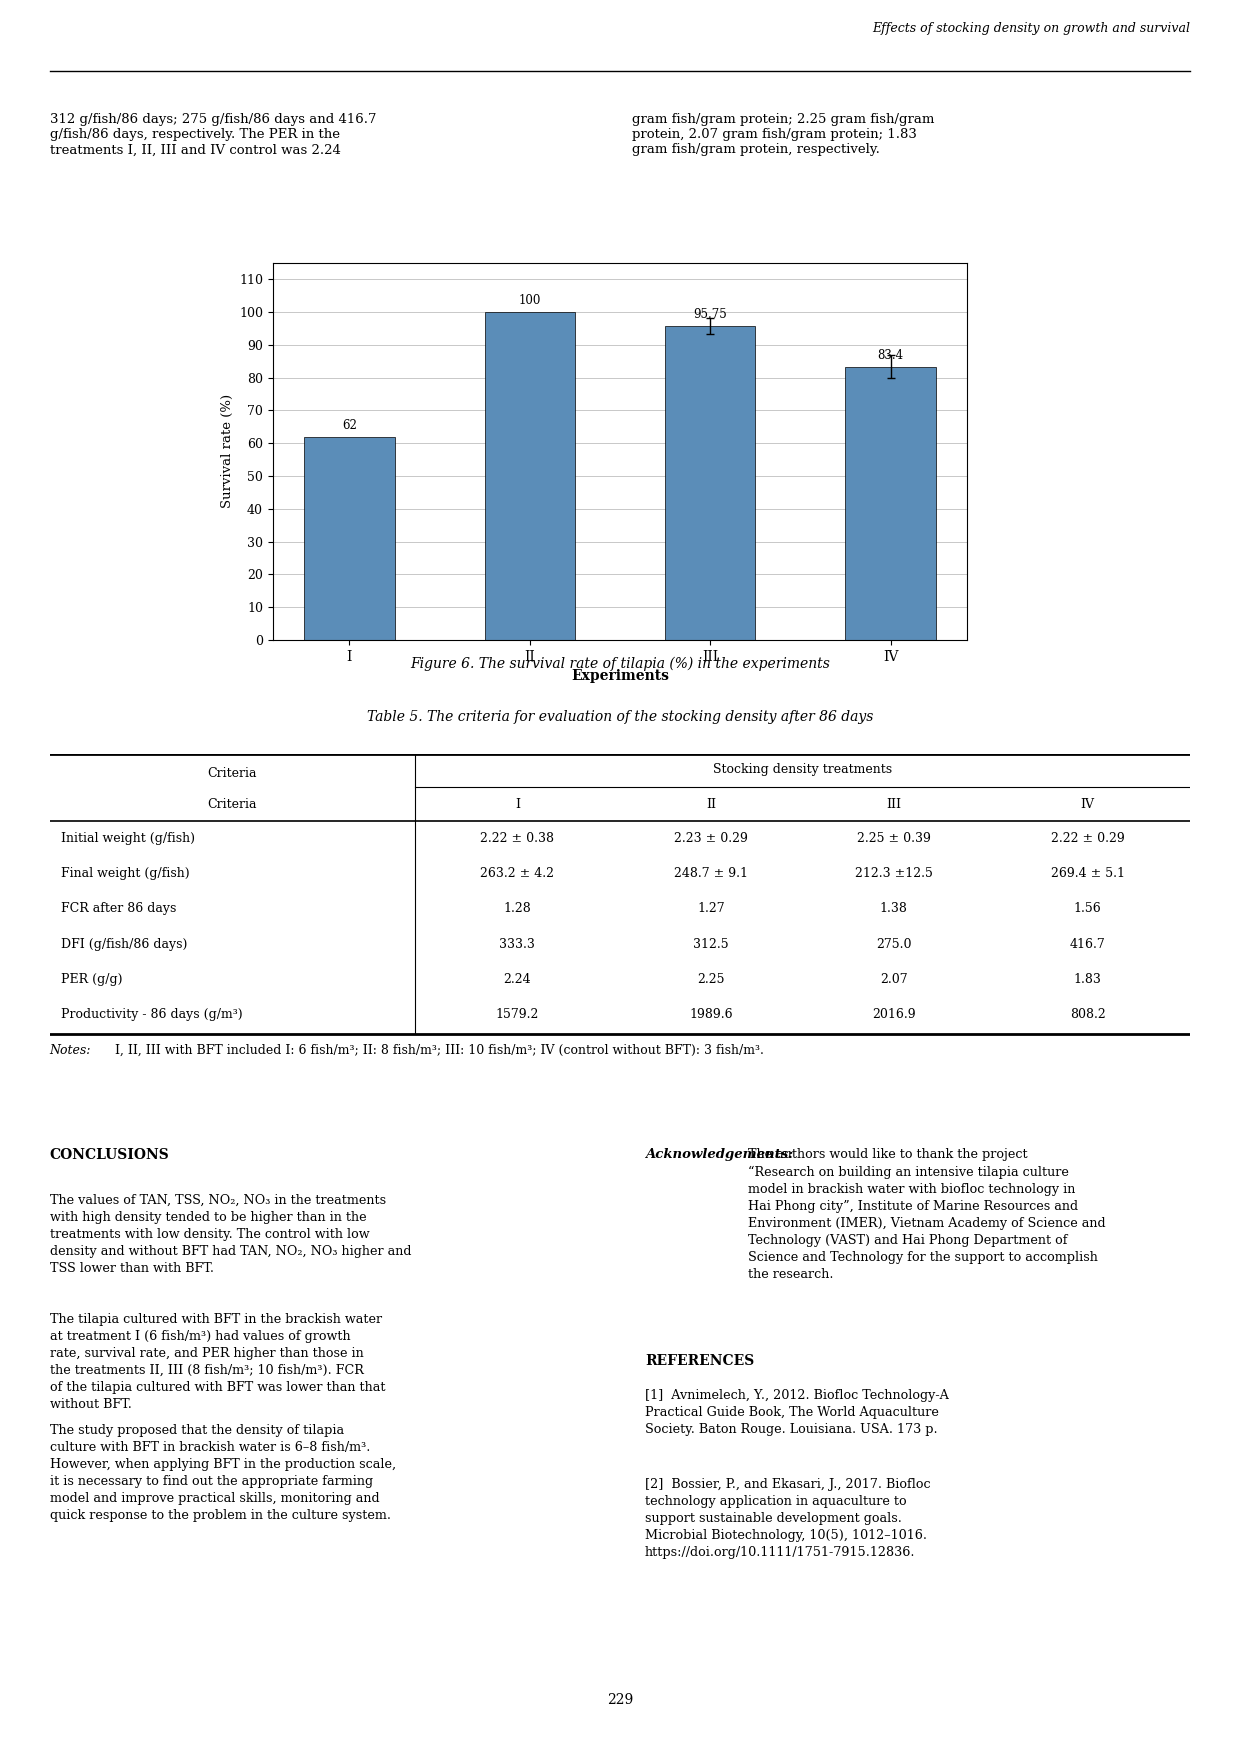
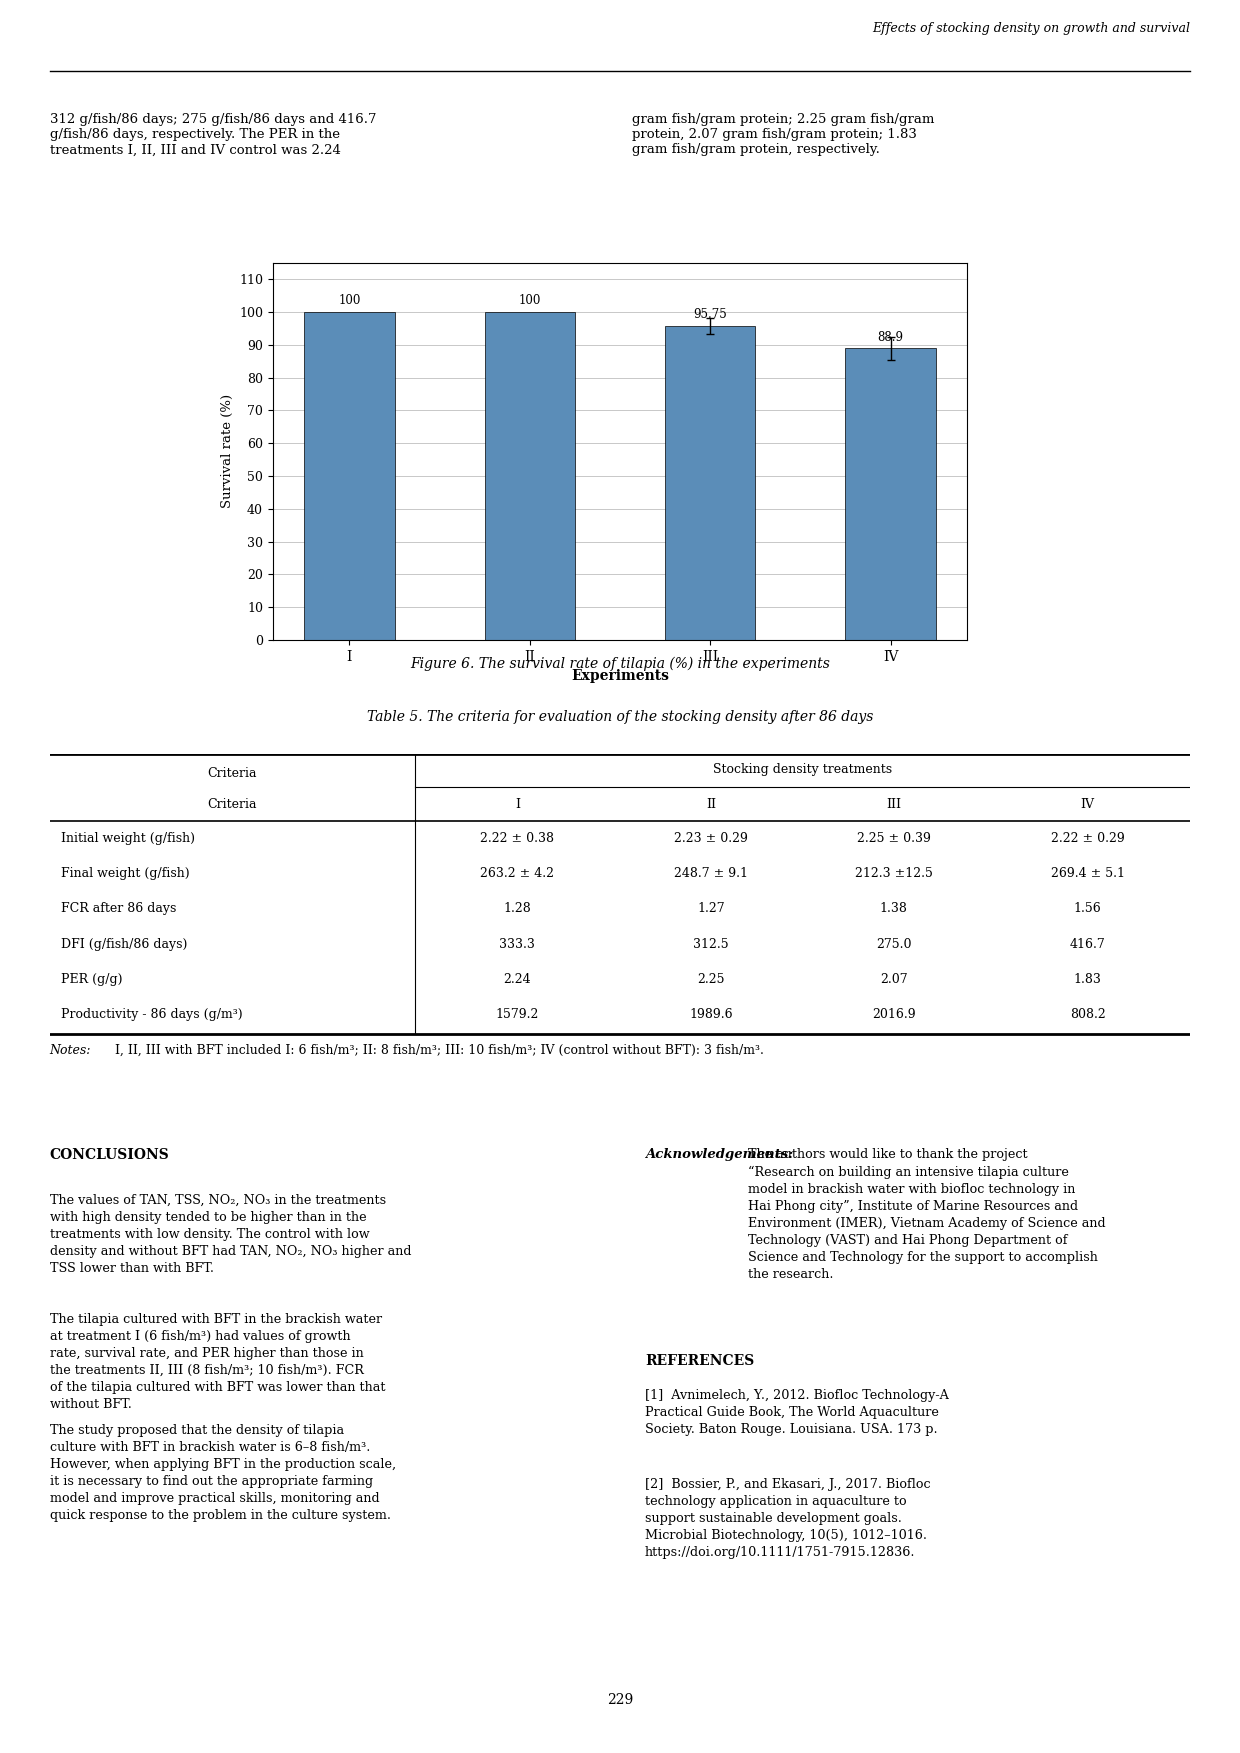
I: 62 -> 100
IV: 83.4 -> 88.9
